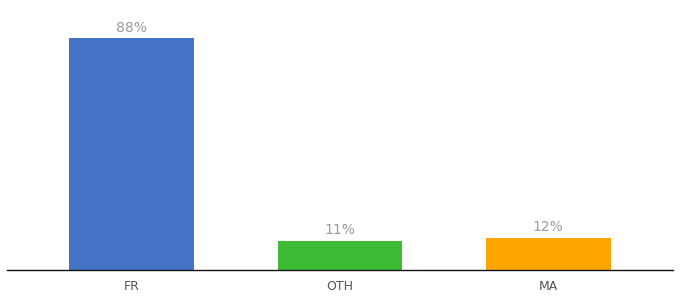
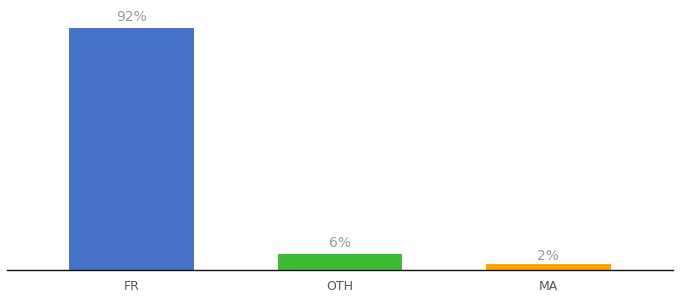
FR: 88% -> 92%
OTH: 11% -> 6%
MA: 12% -> 2%
